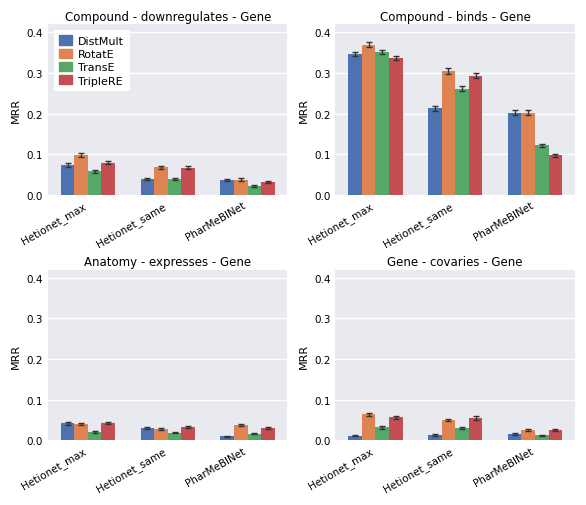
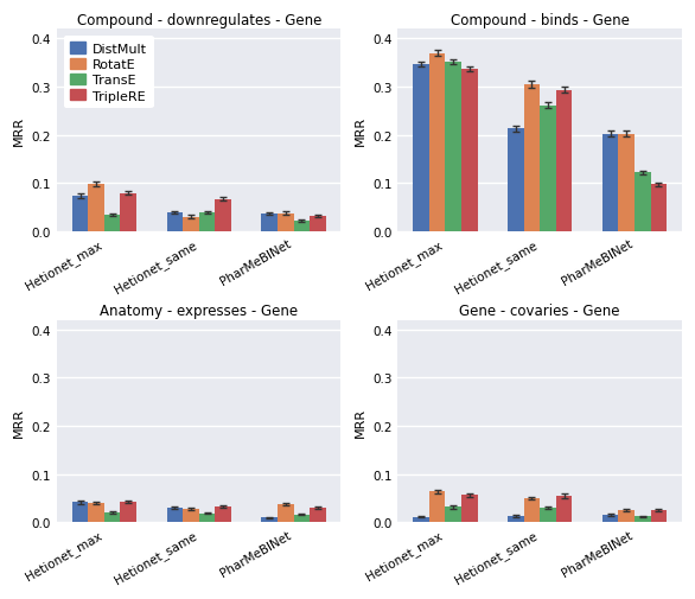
Compound - downregulates - Gene/TransE/Hetionet_max: 0.058 -> 0.035
Compound - downregulates - Gene/RotatE/Hetionet_same: 0.068 -> 0.030
